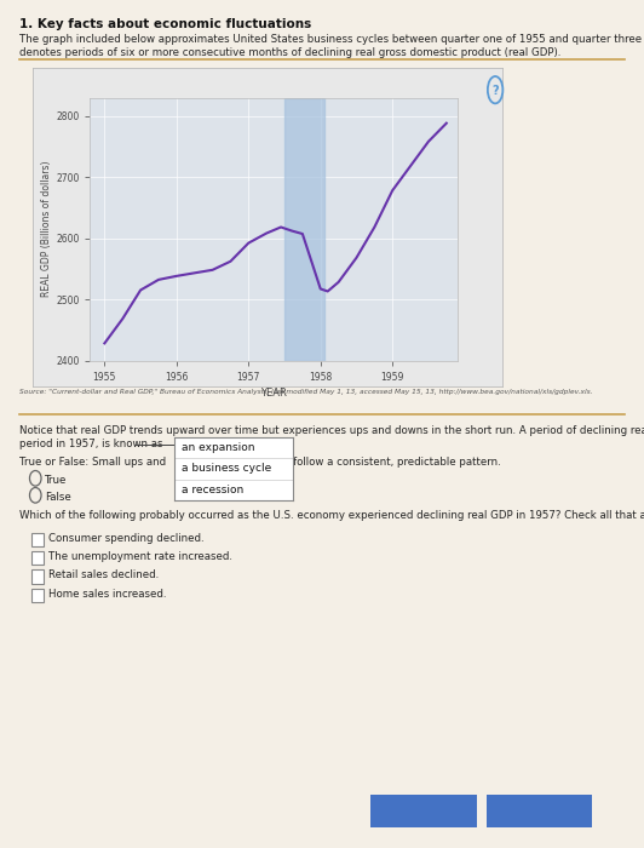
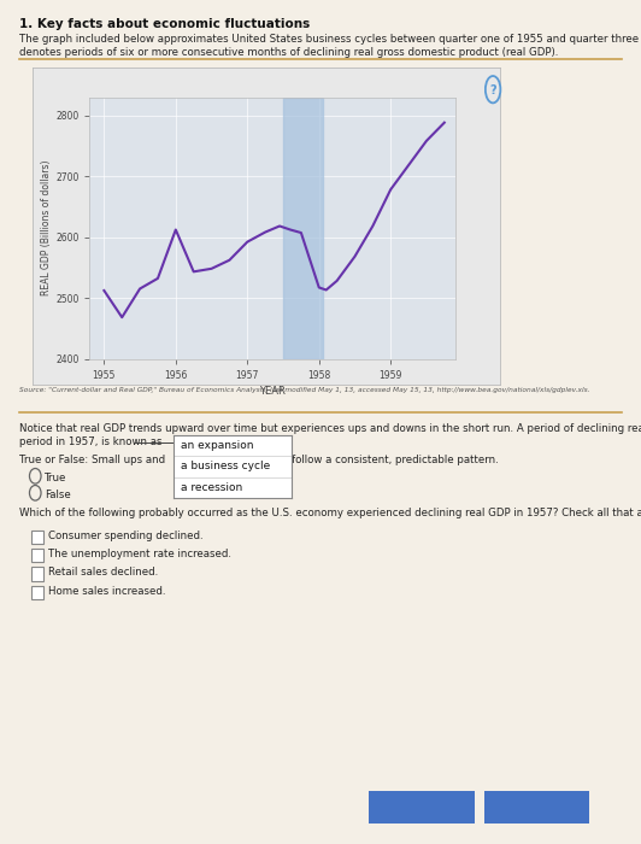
1955: 2428 -> 2512
1956: 2538 -> 2612
